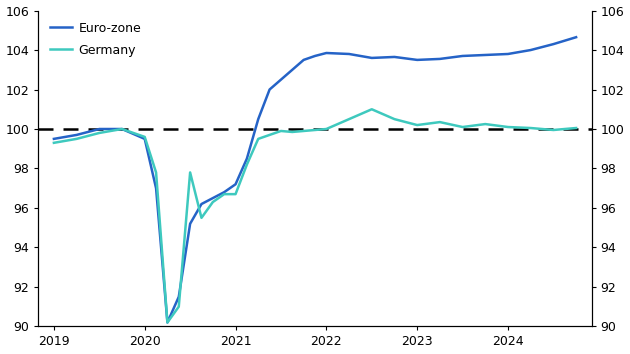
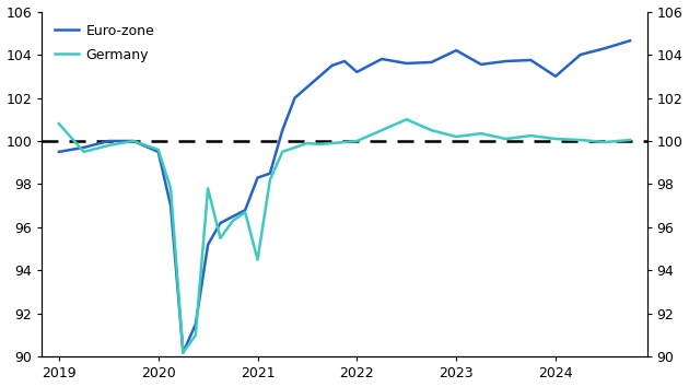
Germany/2019: 99.3 -> 100.8
Euro-zone/2021: 97.2 -> 98.3
Germany/2021: 96.7 -> 94.5
Euro-zone/2022: 103.8 -> 103.2
Euro-zone/2023: 103.5 -> 104.2
Euro-zone/2024: 103.8 -> 103.0
